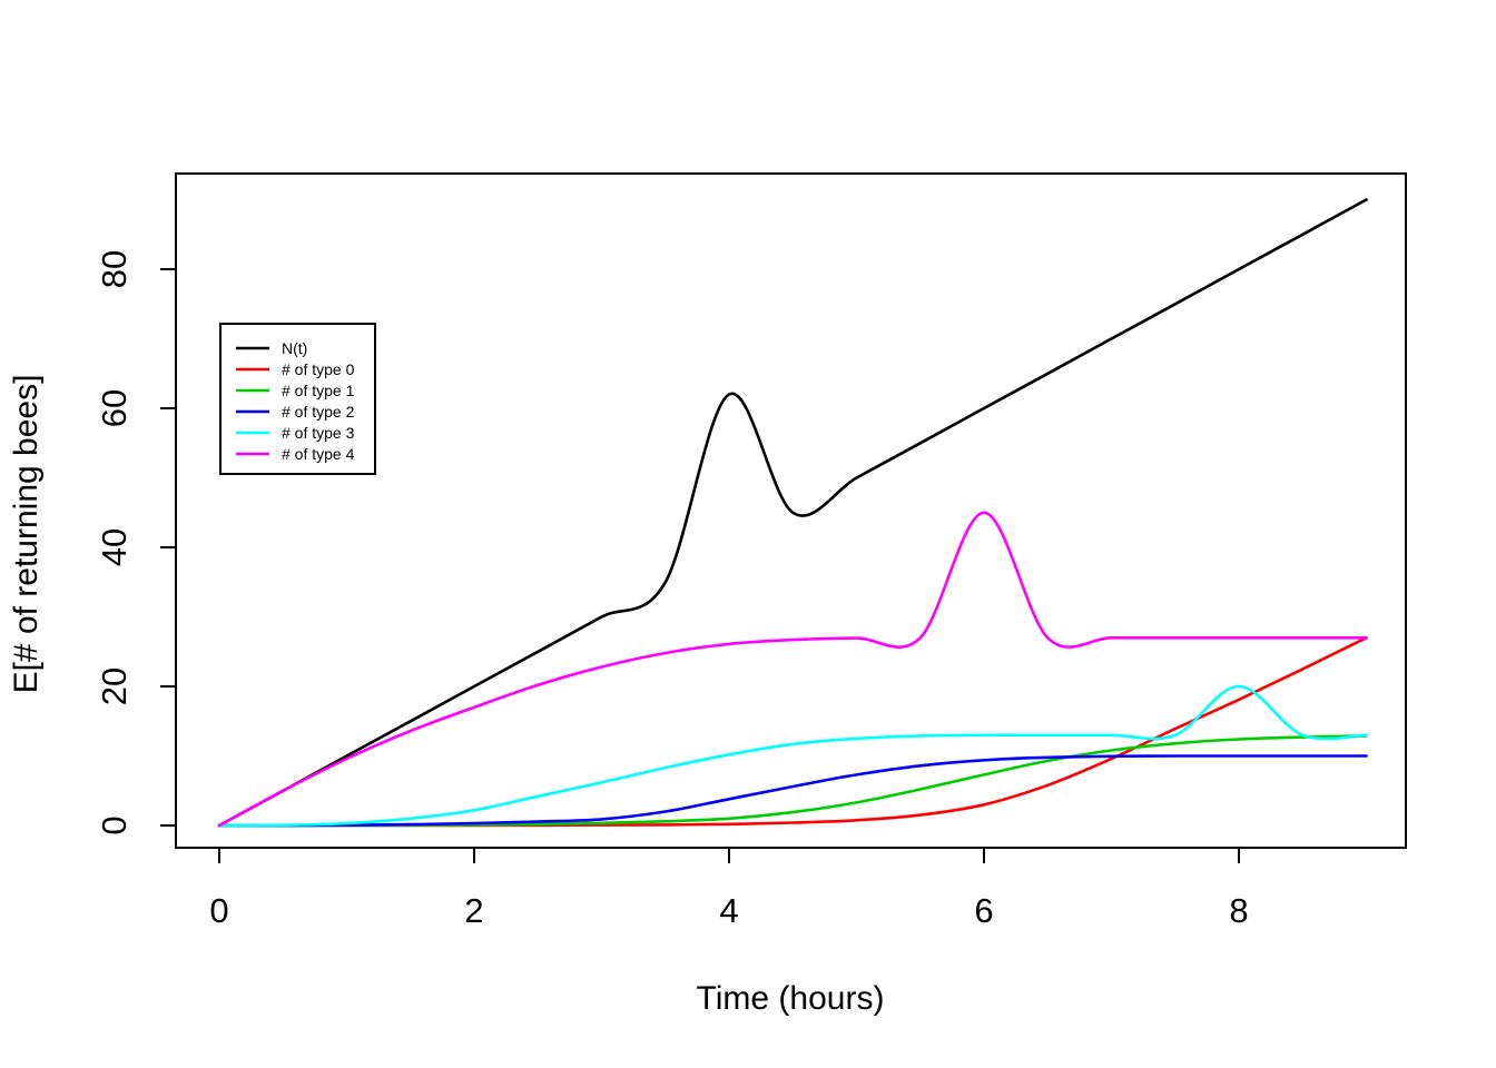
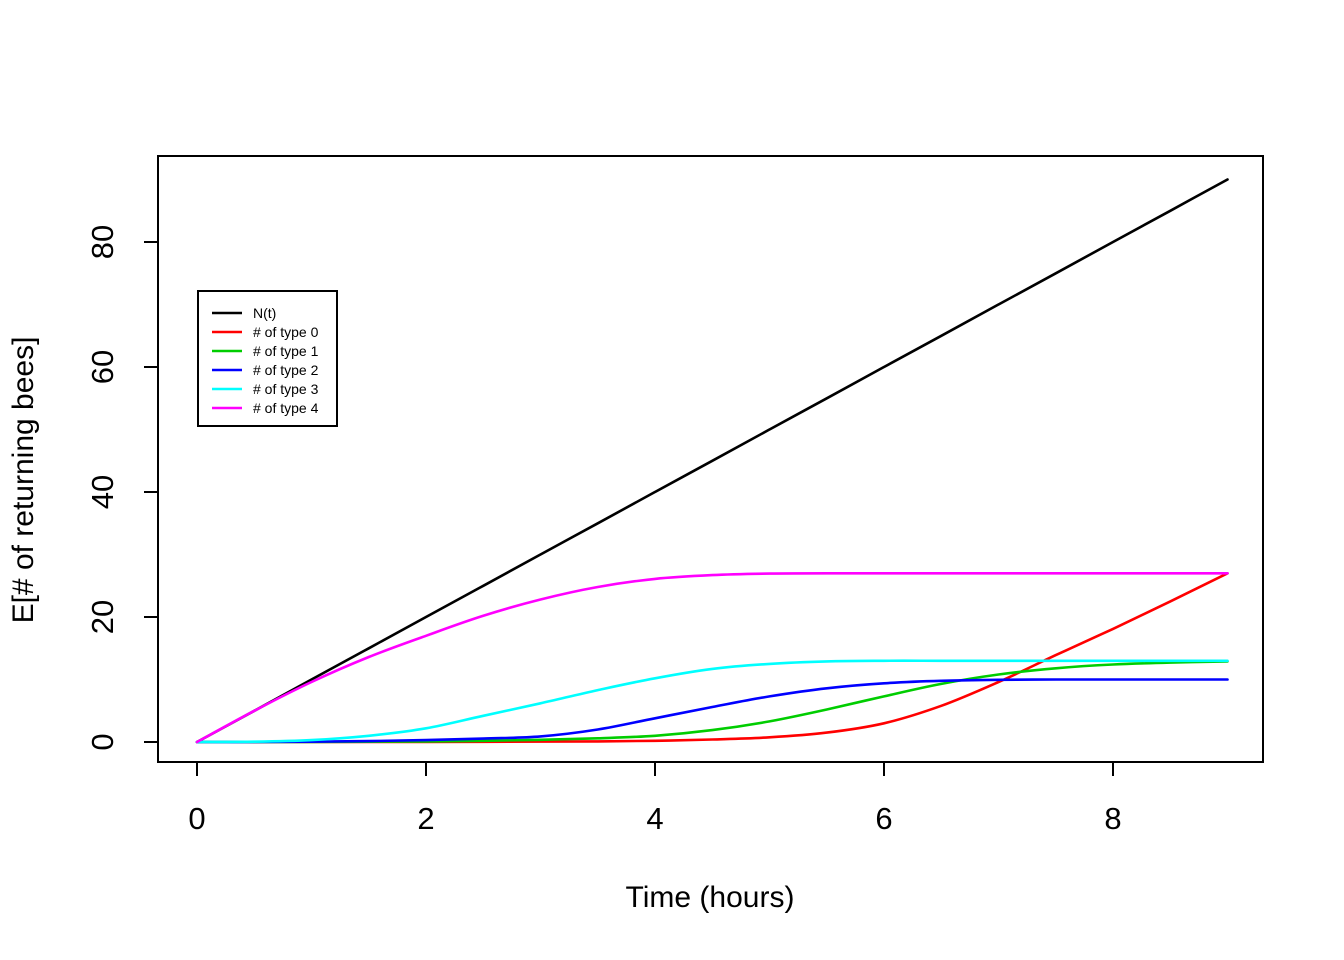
N(t)/4: 62 -> 40
# of type 4/6: 45 -> 27
# of type 3/8: 20 -> 13
